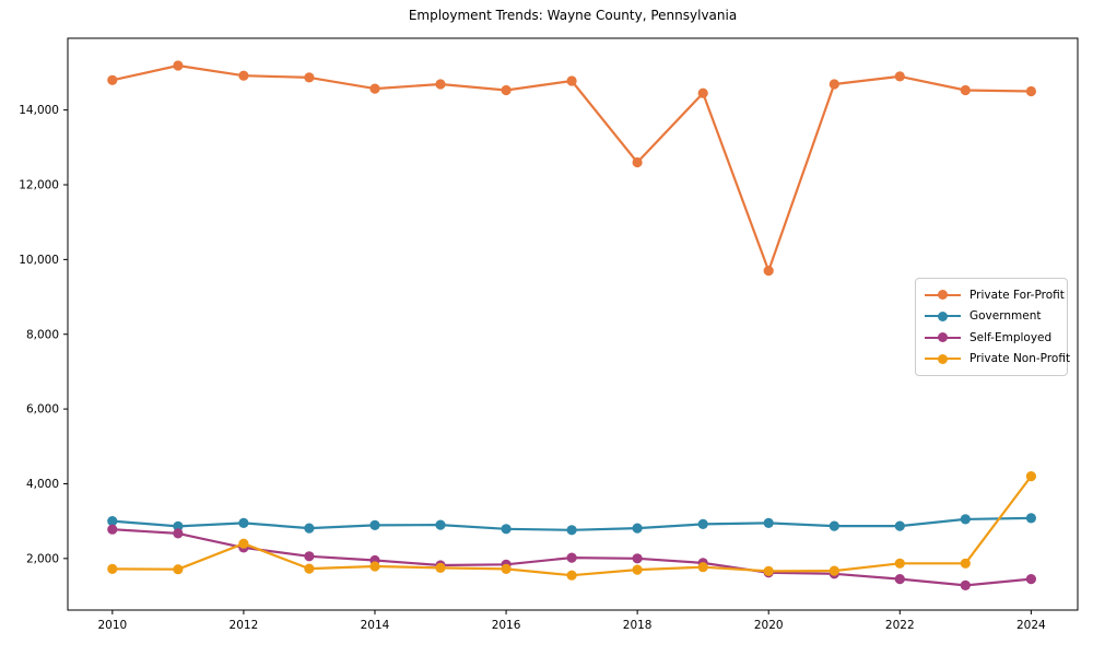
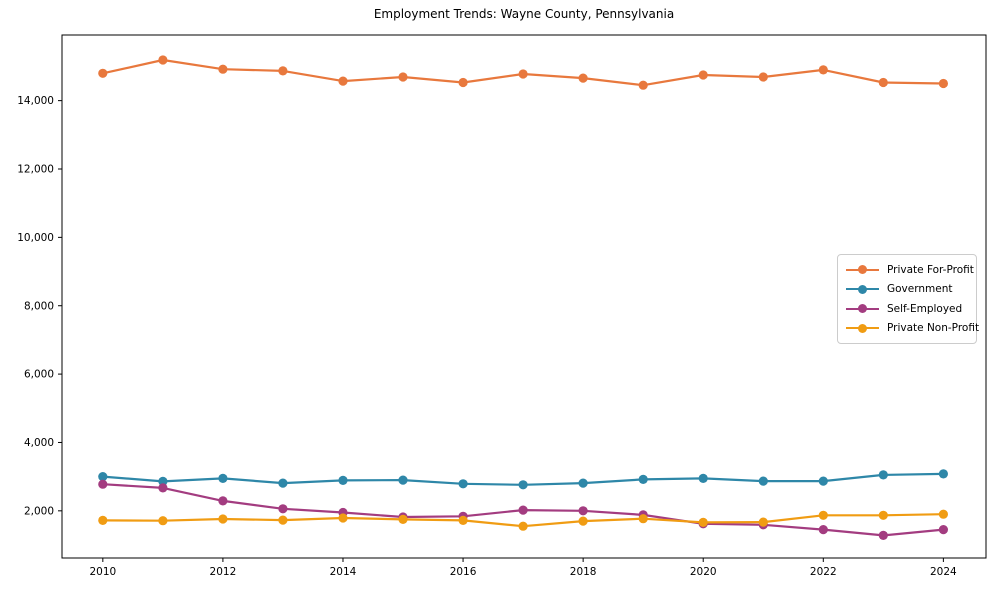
Private Non-Profit/2012: 2400 -> 1800
Private For-Profit/2018: 12600 -> 14700
Private For-Profit/2020: 9700 -> 14800
Private Non-Profit/2024: 4200 -> 1900
